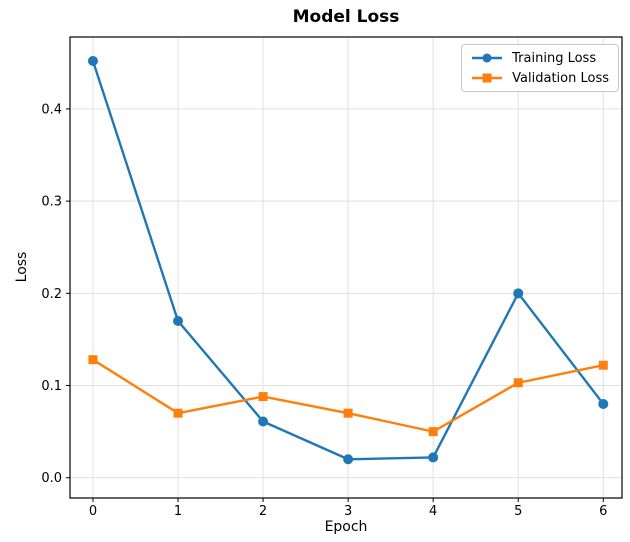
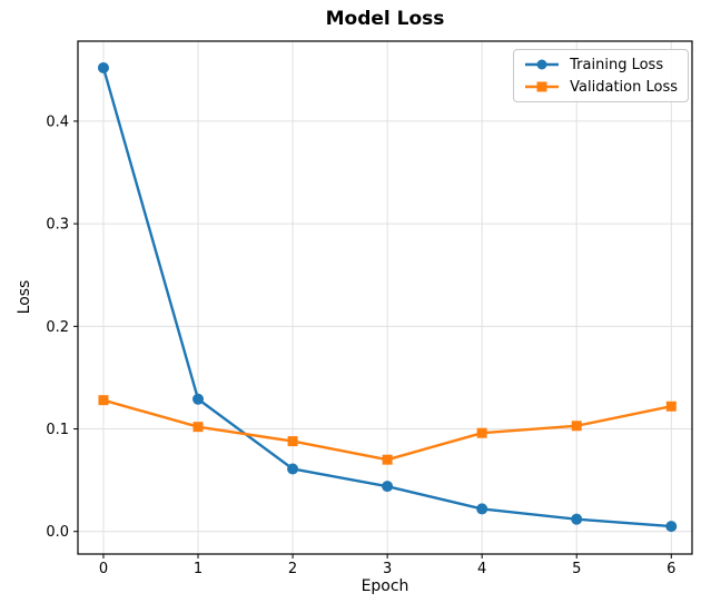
Training Loss/1: 0.17 -> 0.13
Validation Loss/1: 0.07 -> 0.10
Training Loss/3: 0.02 -> 0.04
Validation Loss/4: 0.05 -> 0.10
Training Loss/5: 0.20 -> 0.01
Training Loss/6: 0.08 -> 0.01
